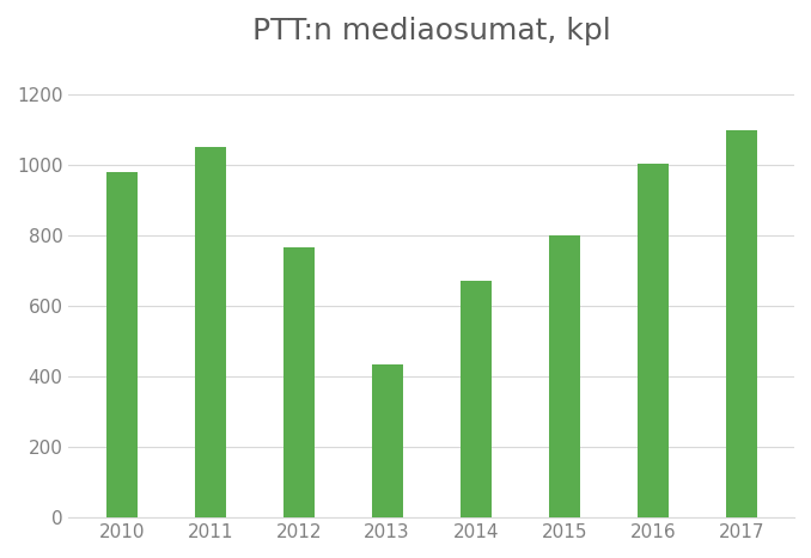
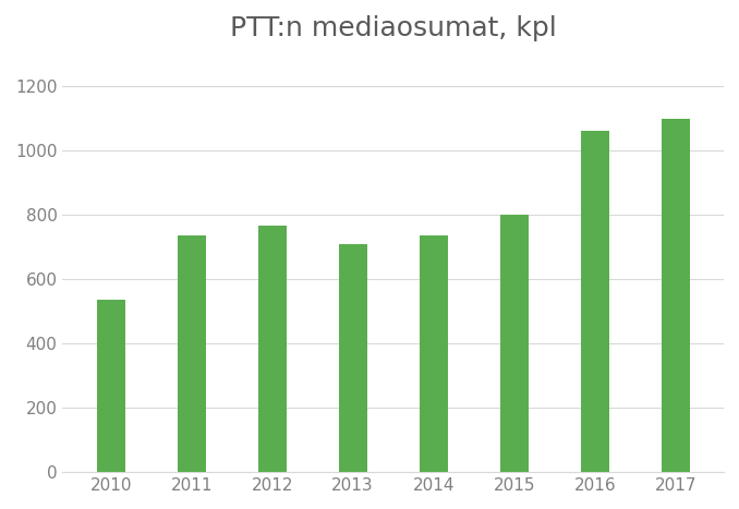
2010: 980 -> 535
2011: 1050 -> 735
2013: 435 -> 710
2014: 670 -> 735
2016: 1005 -> 1063
